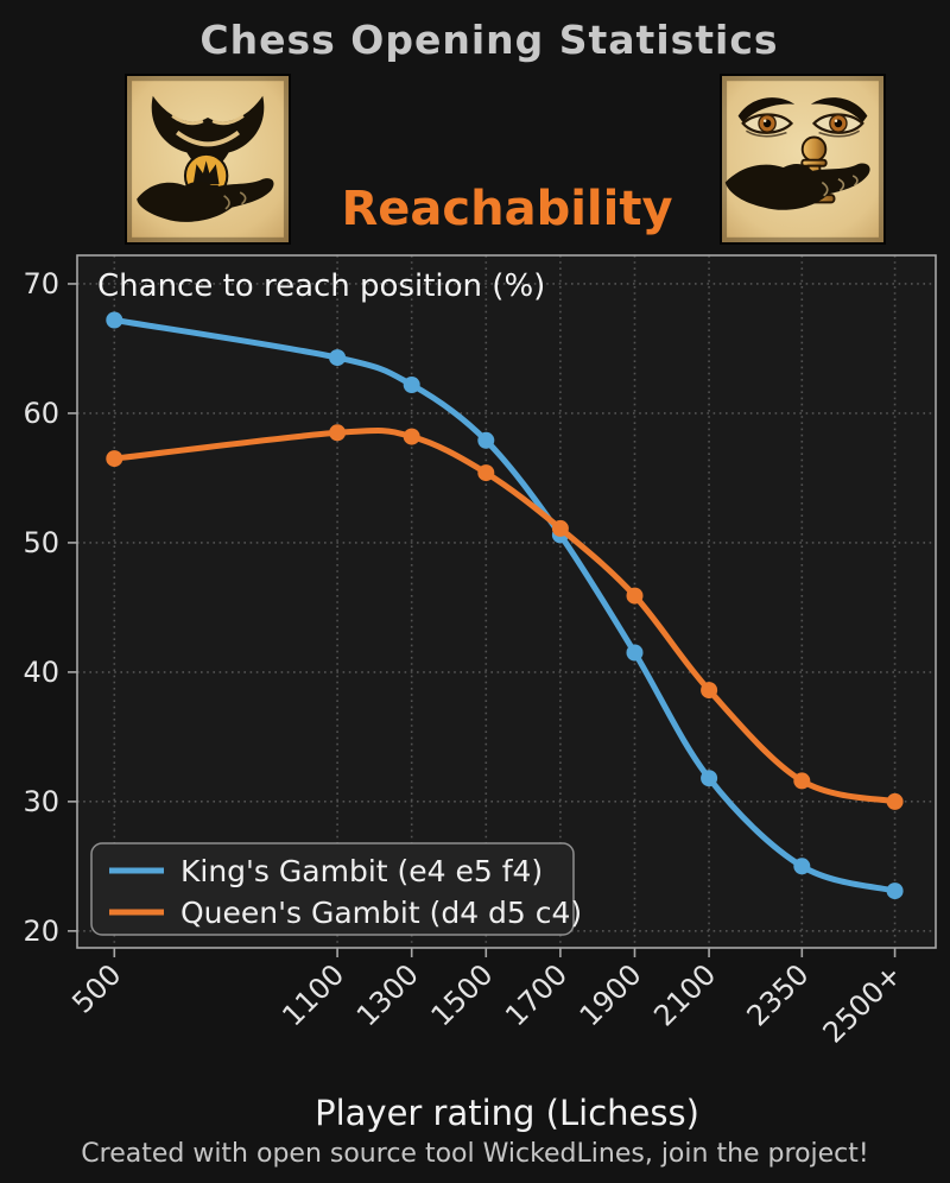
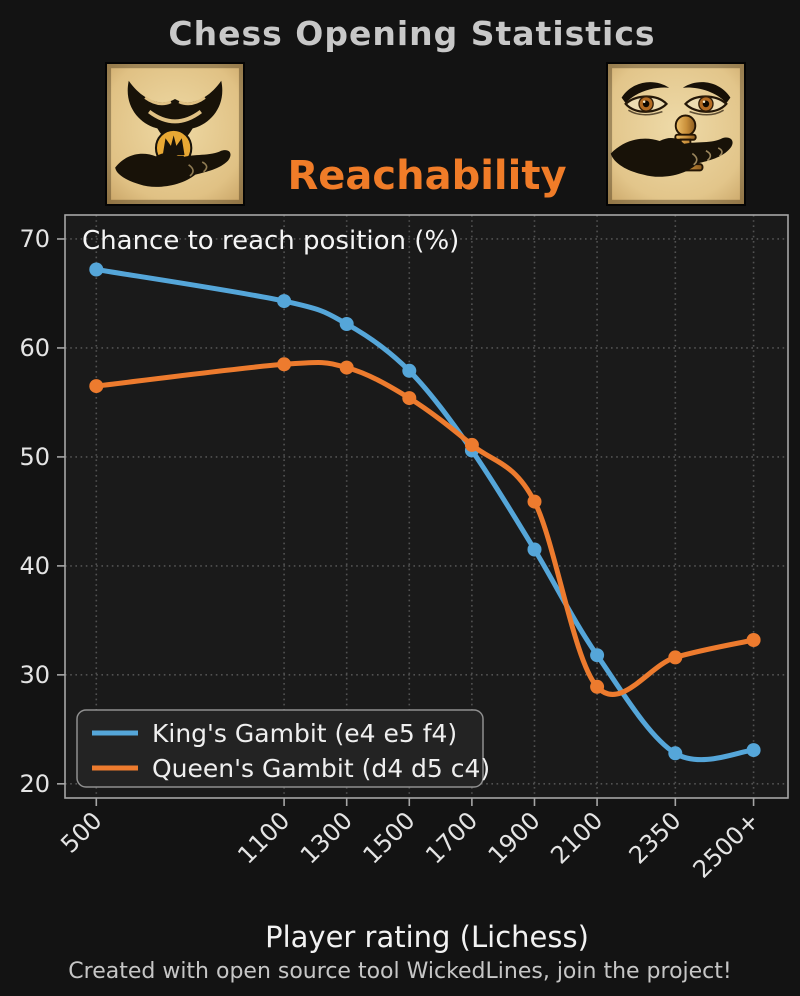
Queen's Gambit (d4 d5 c4)/2100: 38.6 -> 28.9
King's Gambit (e4 e5 f4)/2350: 25.0 -> 22.8
Queen's Gambit (d4 d5 c4)/2500+: 30.0 -> 33.2
